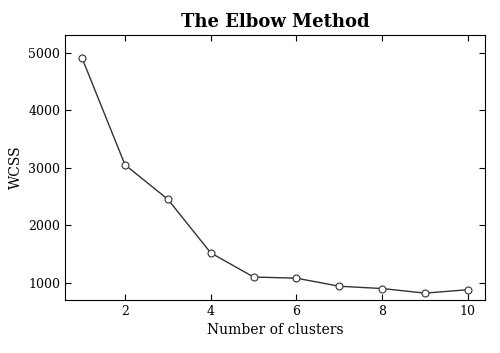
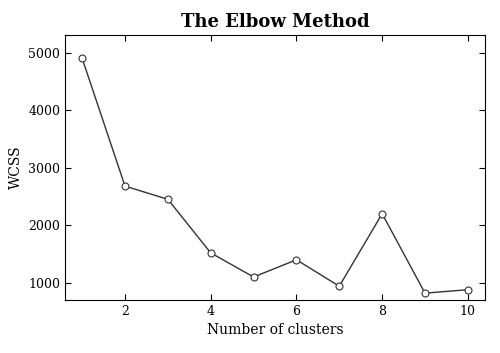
2: 3050 -> 2680
6: 1080 -> 1400
8: 900 -> 2200
